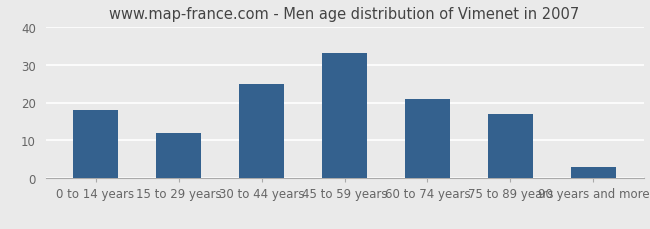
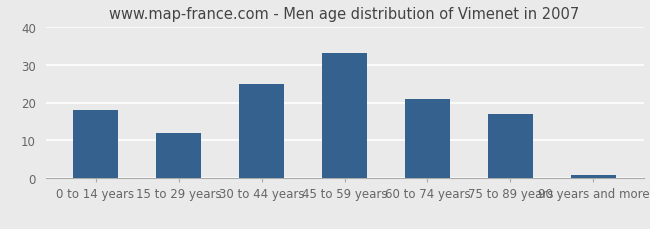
90 years and more: 3 -> 1
